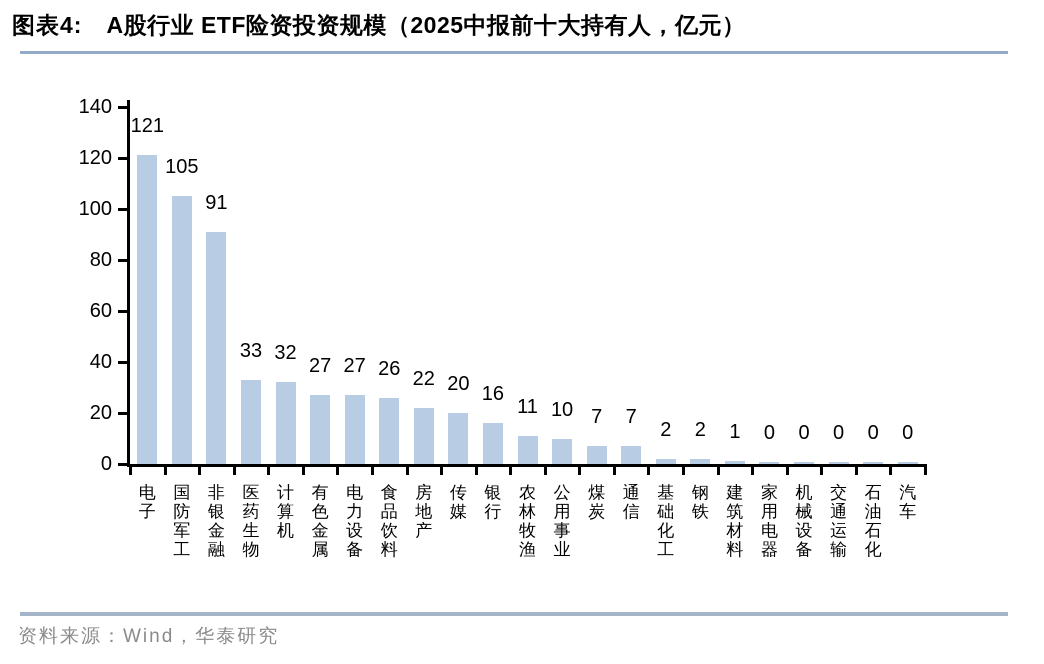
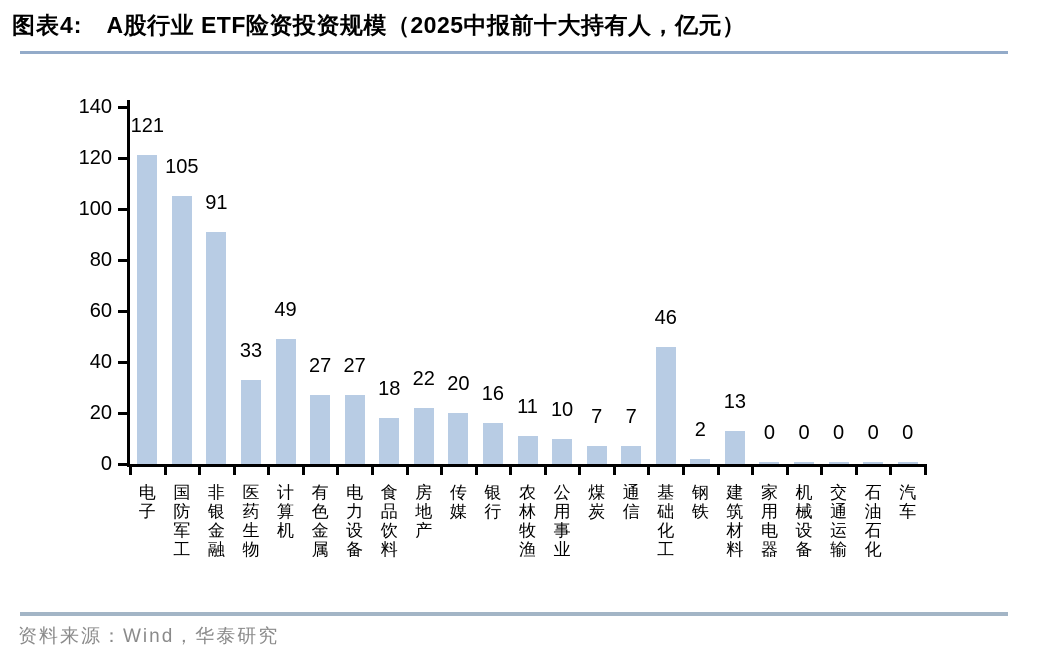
计算机: 32 -> 49
食品饮料: 26 -> 18
基础化工: 2 -> 46
建筑材料: 1 -> 13
